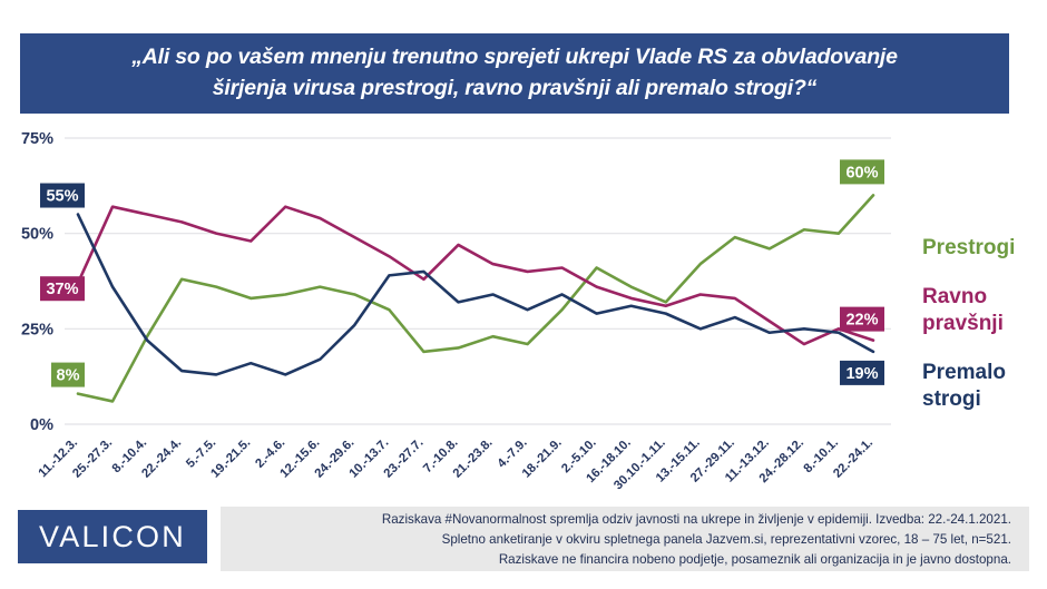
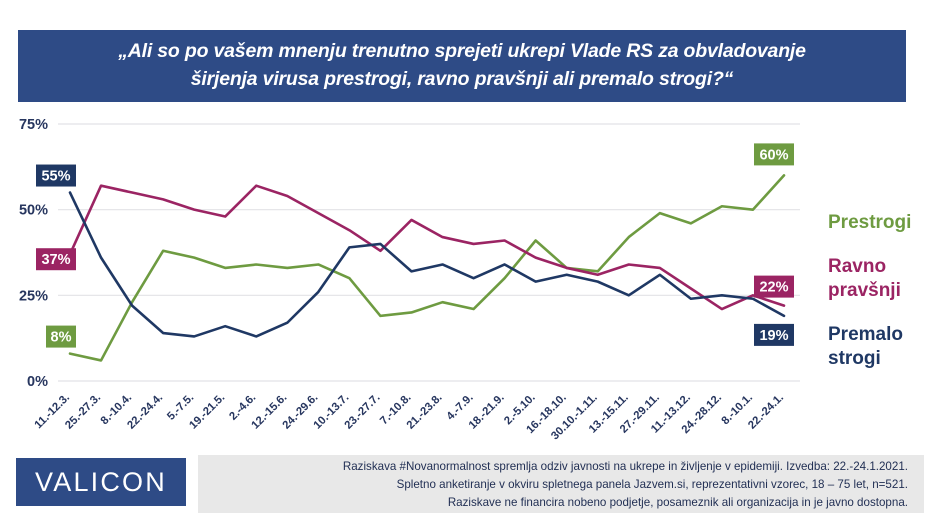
Prestrogi/12.-15.6.: 36% -> 33%
Prestrogi/16.-18.10.: 36% -> 33%
Premalo strogi/27.-29.11.: 28% -> 31%
